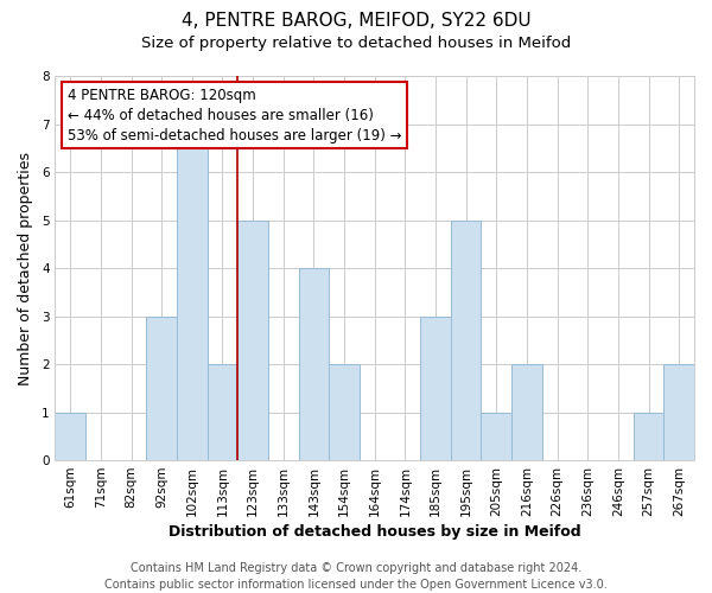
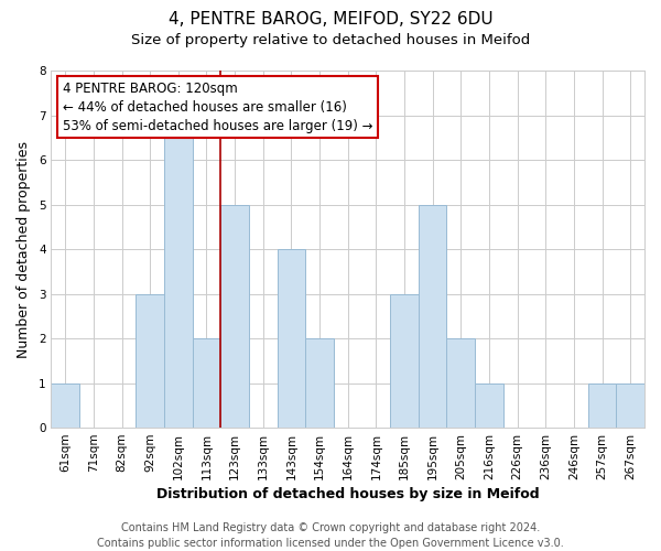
205sqm: 1 -> 2
216sqm: 2 -> 1
267sqm: 2 -> 1
